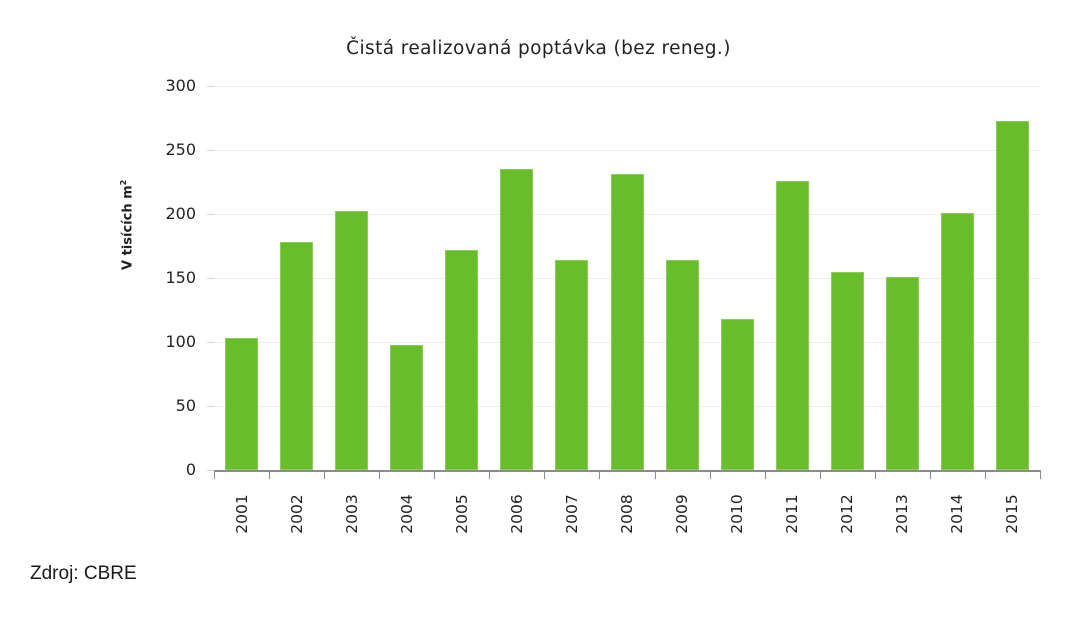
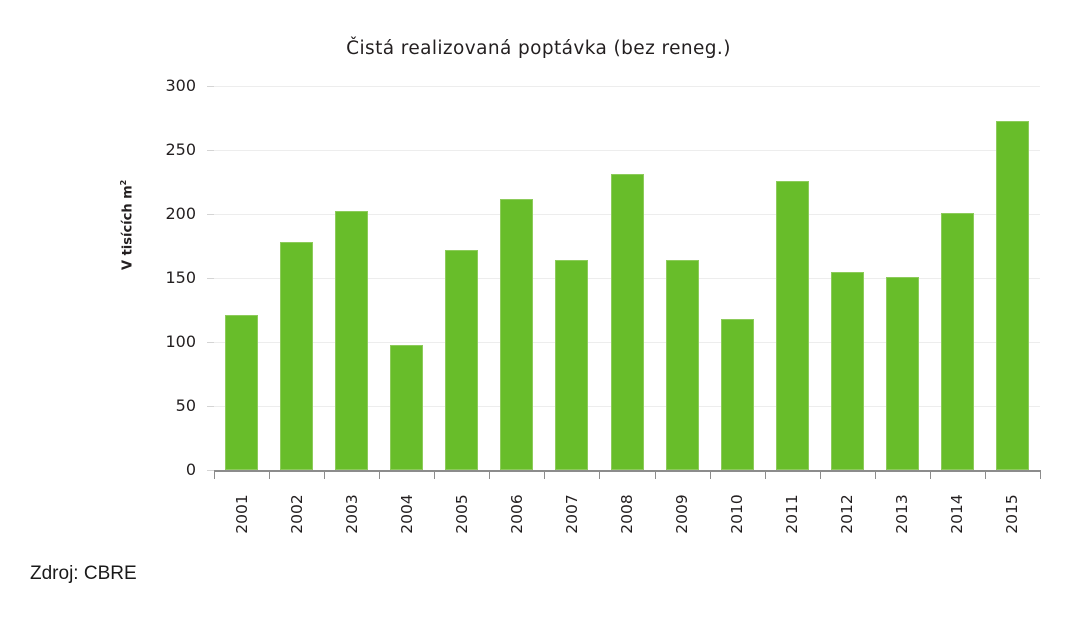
2001: 103 -> 121
2006: 235 -> 212
